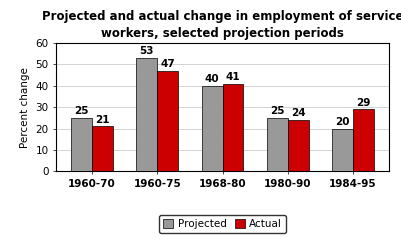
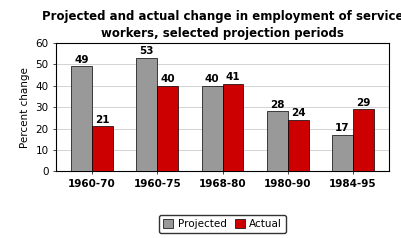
Projected/1960-70: 25 -> 49
Actual/1960-75: 47 -> 40
Projected/1980-90: 25 -> 28
Projected/1984-95: 20 -> 17
